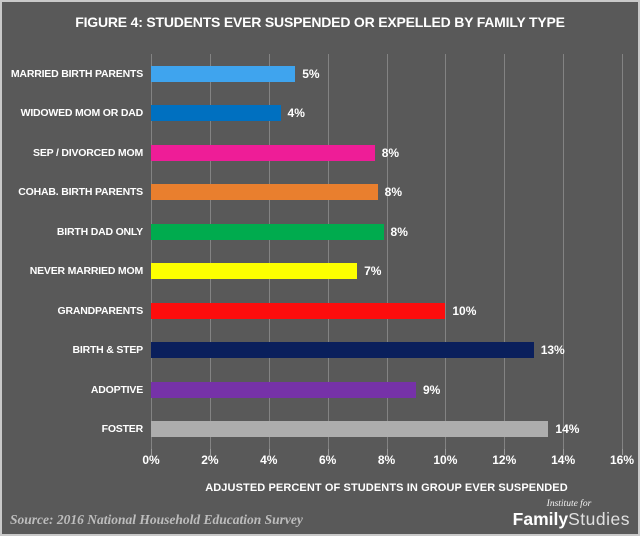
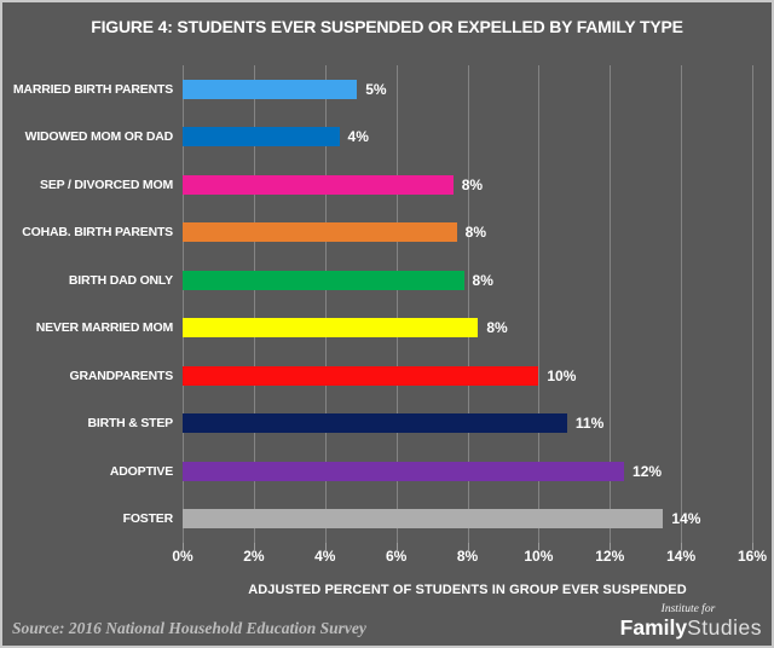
NEVER MARRIED MOM: 7% -> 8%
BIRTH & STEP: 13% -> 11%
ADOPTIVE: 9% -> 12%
